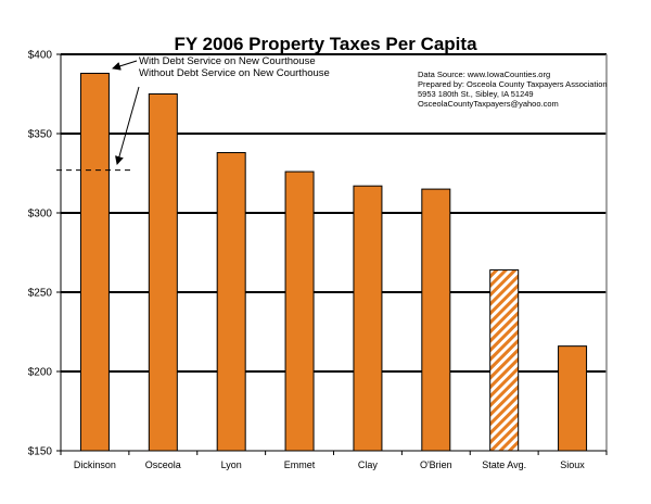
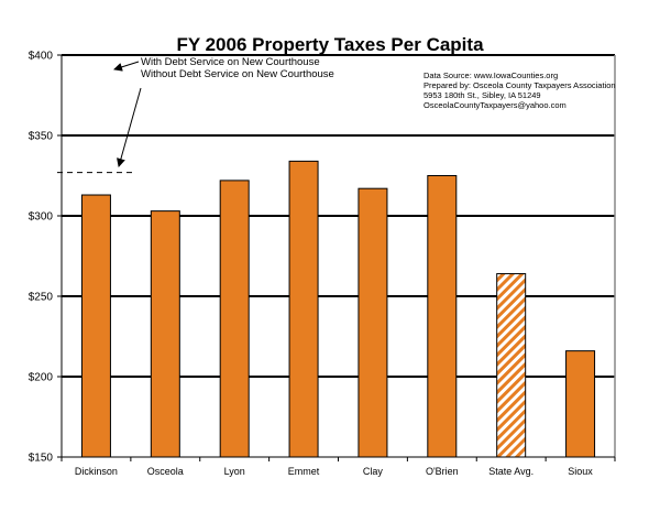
Dickinson: $388 -> $313
Osceola: $375 -> $303
Lyon: $338 -> $322
Emmet: $326 -> $334
O'Brien: $315 -> $325
